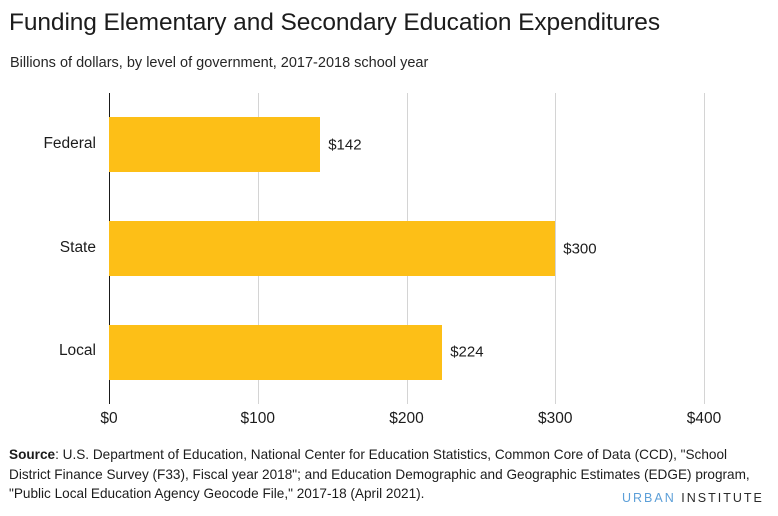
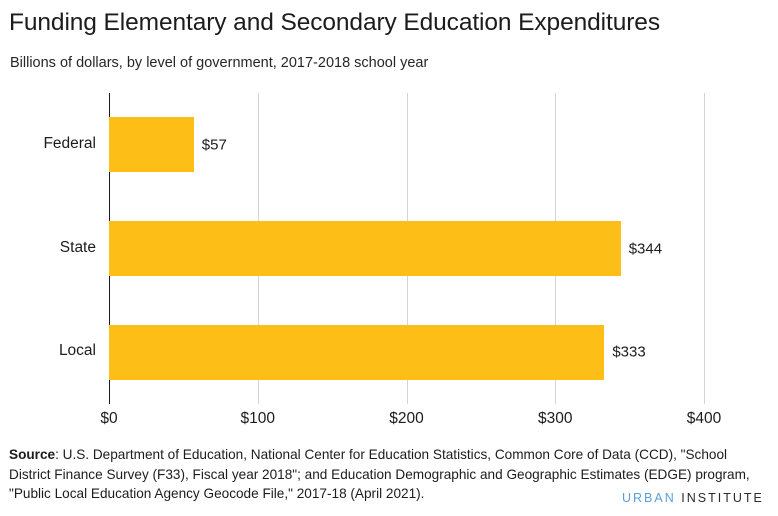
Federal: $142 -> $57
State: $300 -> $344
Local: $224 -> $333
